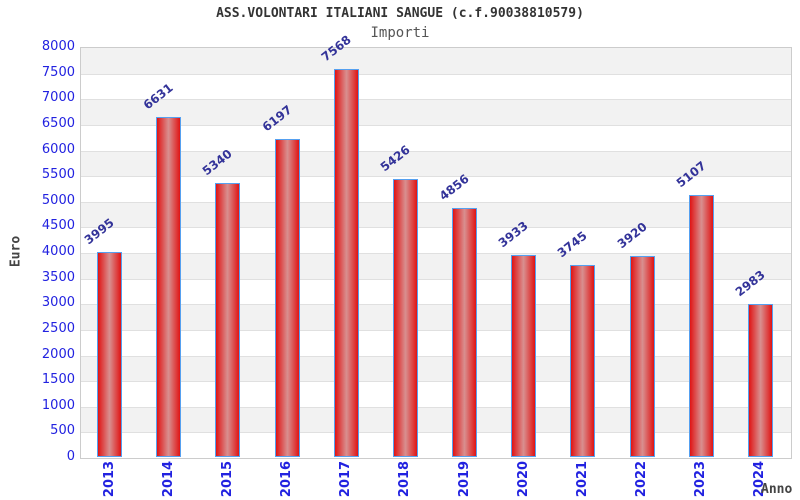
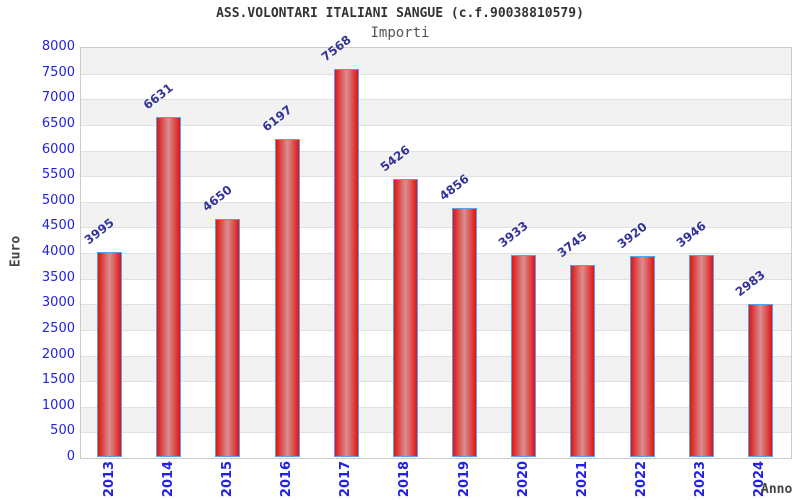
2015: 5340 -> 4650
2023: 5107 -> 3946
